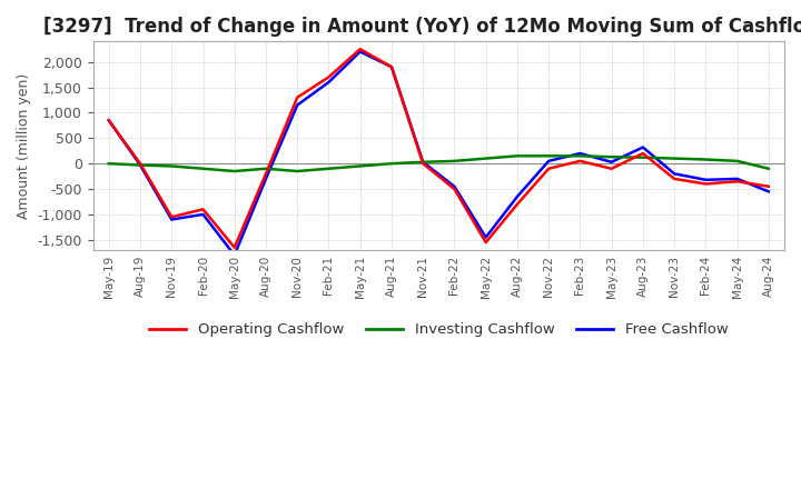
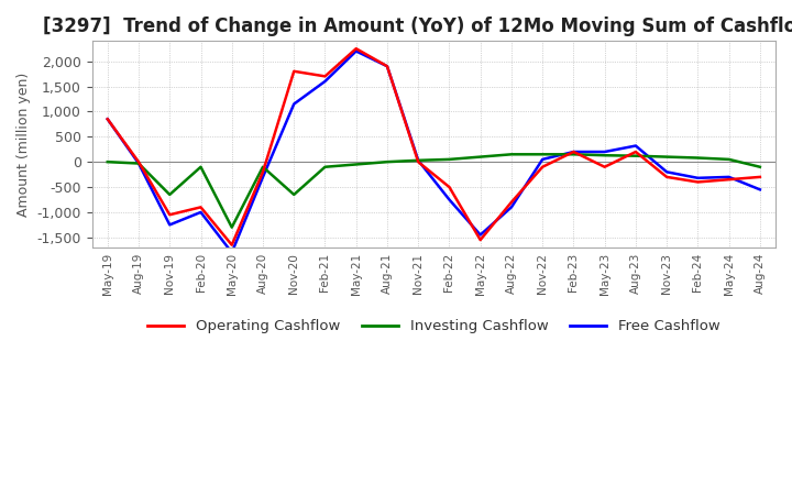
Investing Cashflow/Nov-19: -50 -> -650
Free Cashflow/Nov-19: -1,100 -> -1,250
Investing Cashflow/May-20: -150 -> -1,300
Operating Cashflow/Nov-20: 1,300 -> 1,800
Investing Cashflow/Nov-20: -150 -> -650
Free Cashflow/Feb-22: -450 -> -750
Free Cashflow/Aug-22: -650 -> -900
Operating Cashflow/Feb-23: 50 -> 200
Free Cashflow/May-23: 30 -> 200
Operating Cashflow/Aug-24: -450 -> -300
